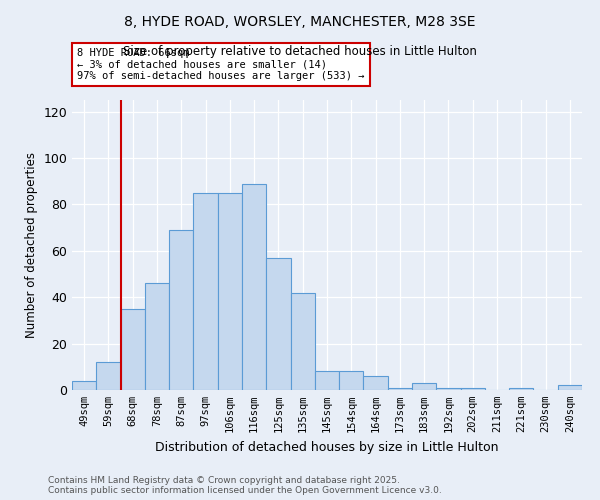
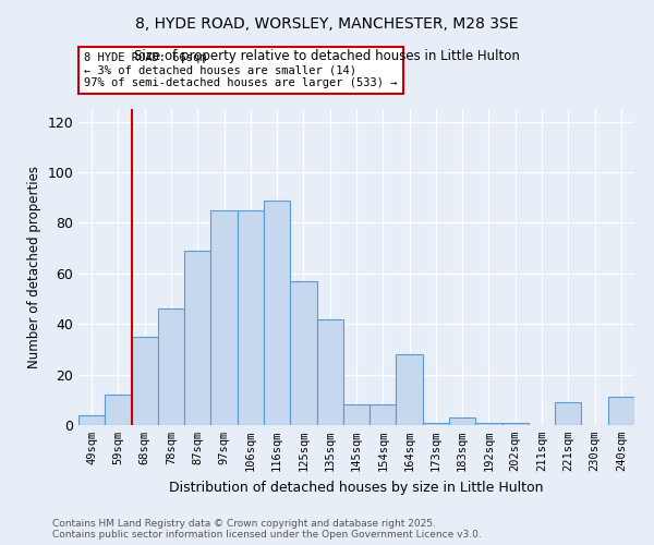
164sqm: 6 -> 28
221sqm: 1 -> 9
240sqm: 2 -> 11
